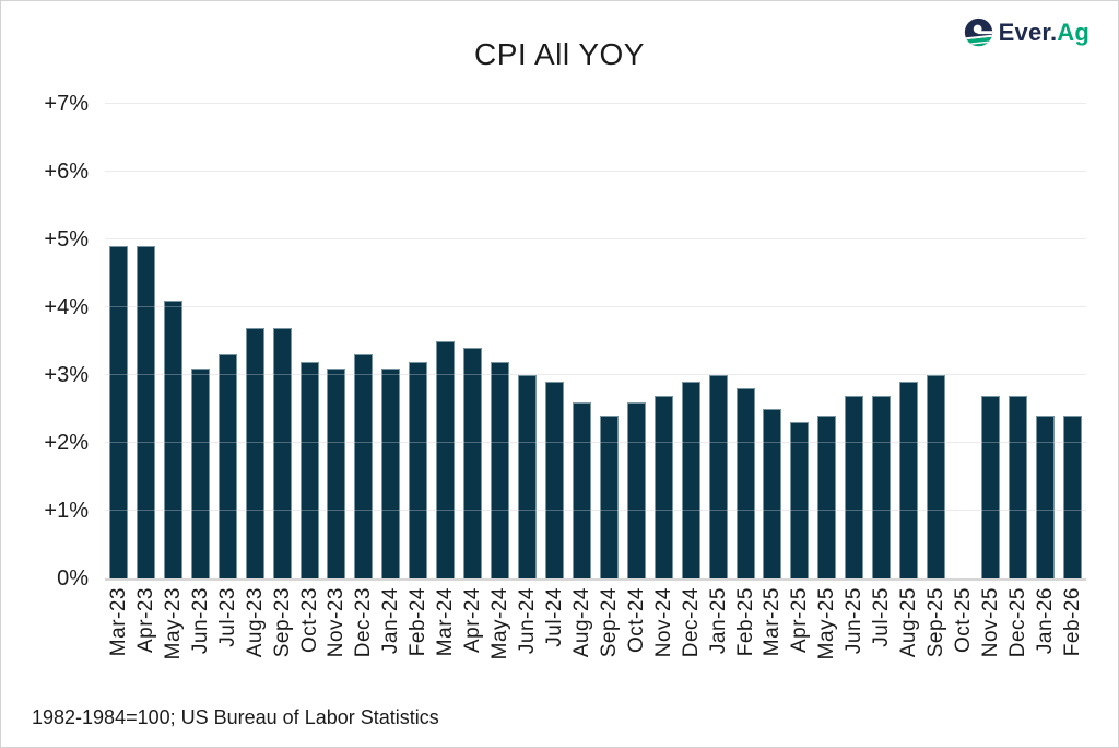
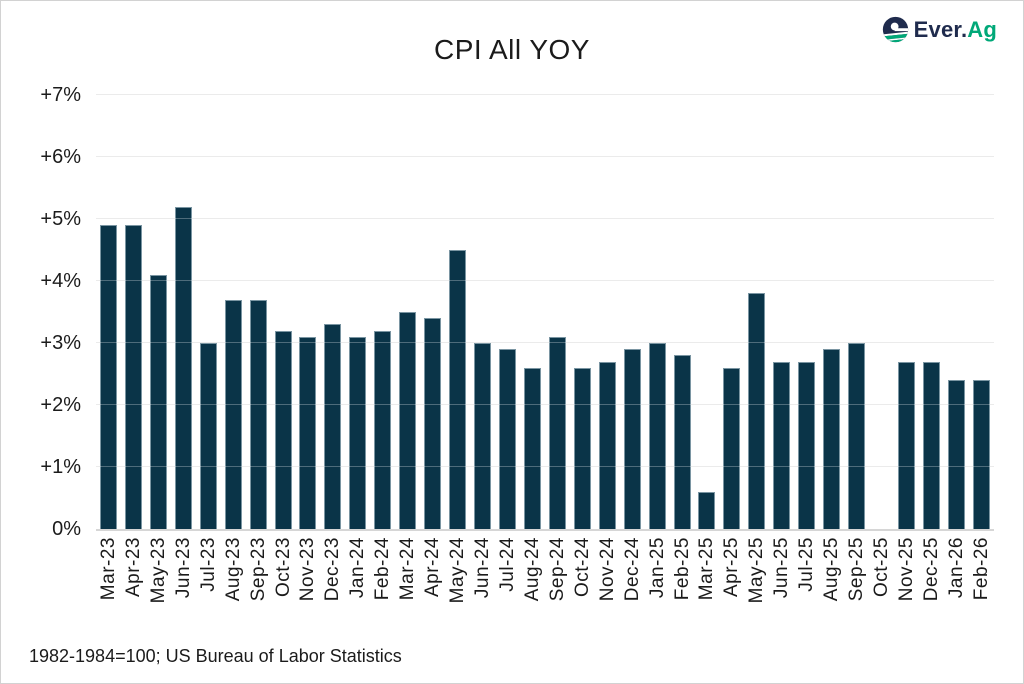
Jun-23: 3.1% -> 5.2%
Jul-23: 3.3% -> 3.0%
May-24: 3.2% -> 4.5%
Sep-24: 2.4% -> 3.1%
Mar-25: 2.5% -> 0.6%
Apr-25: 2.3% -> 2.6%
May-25: 2.4% -> 3.8%
